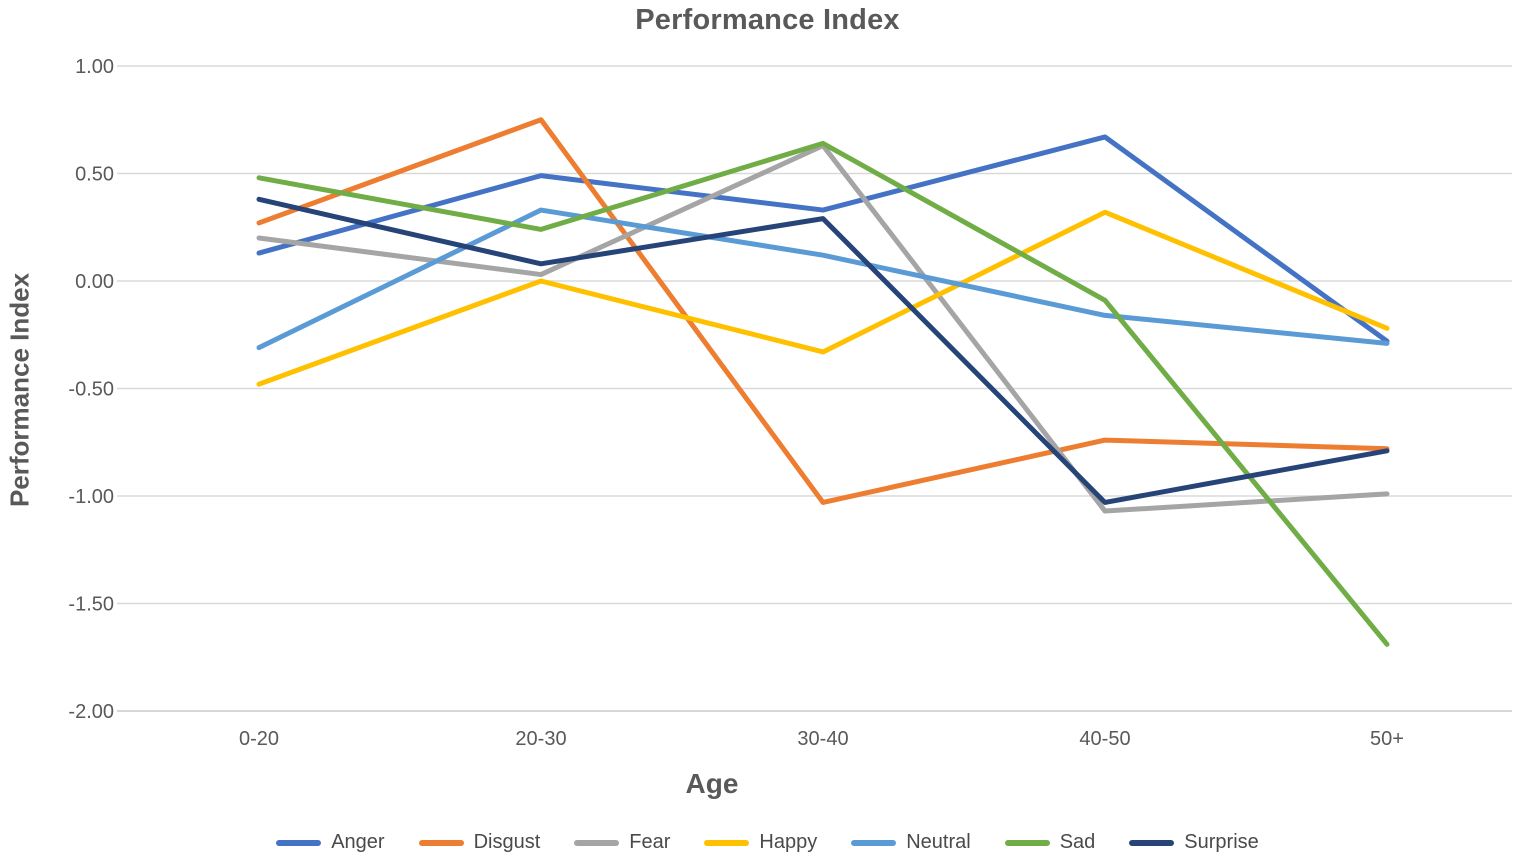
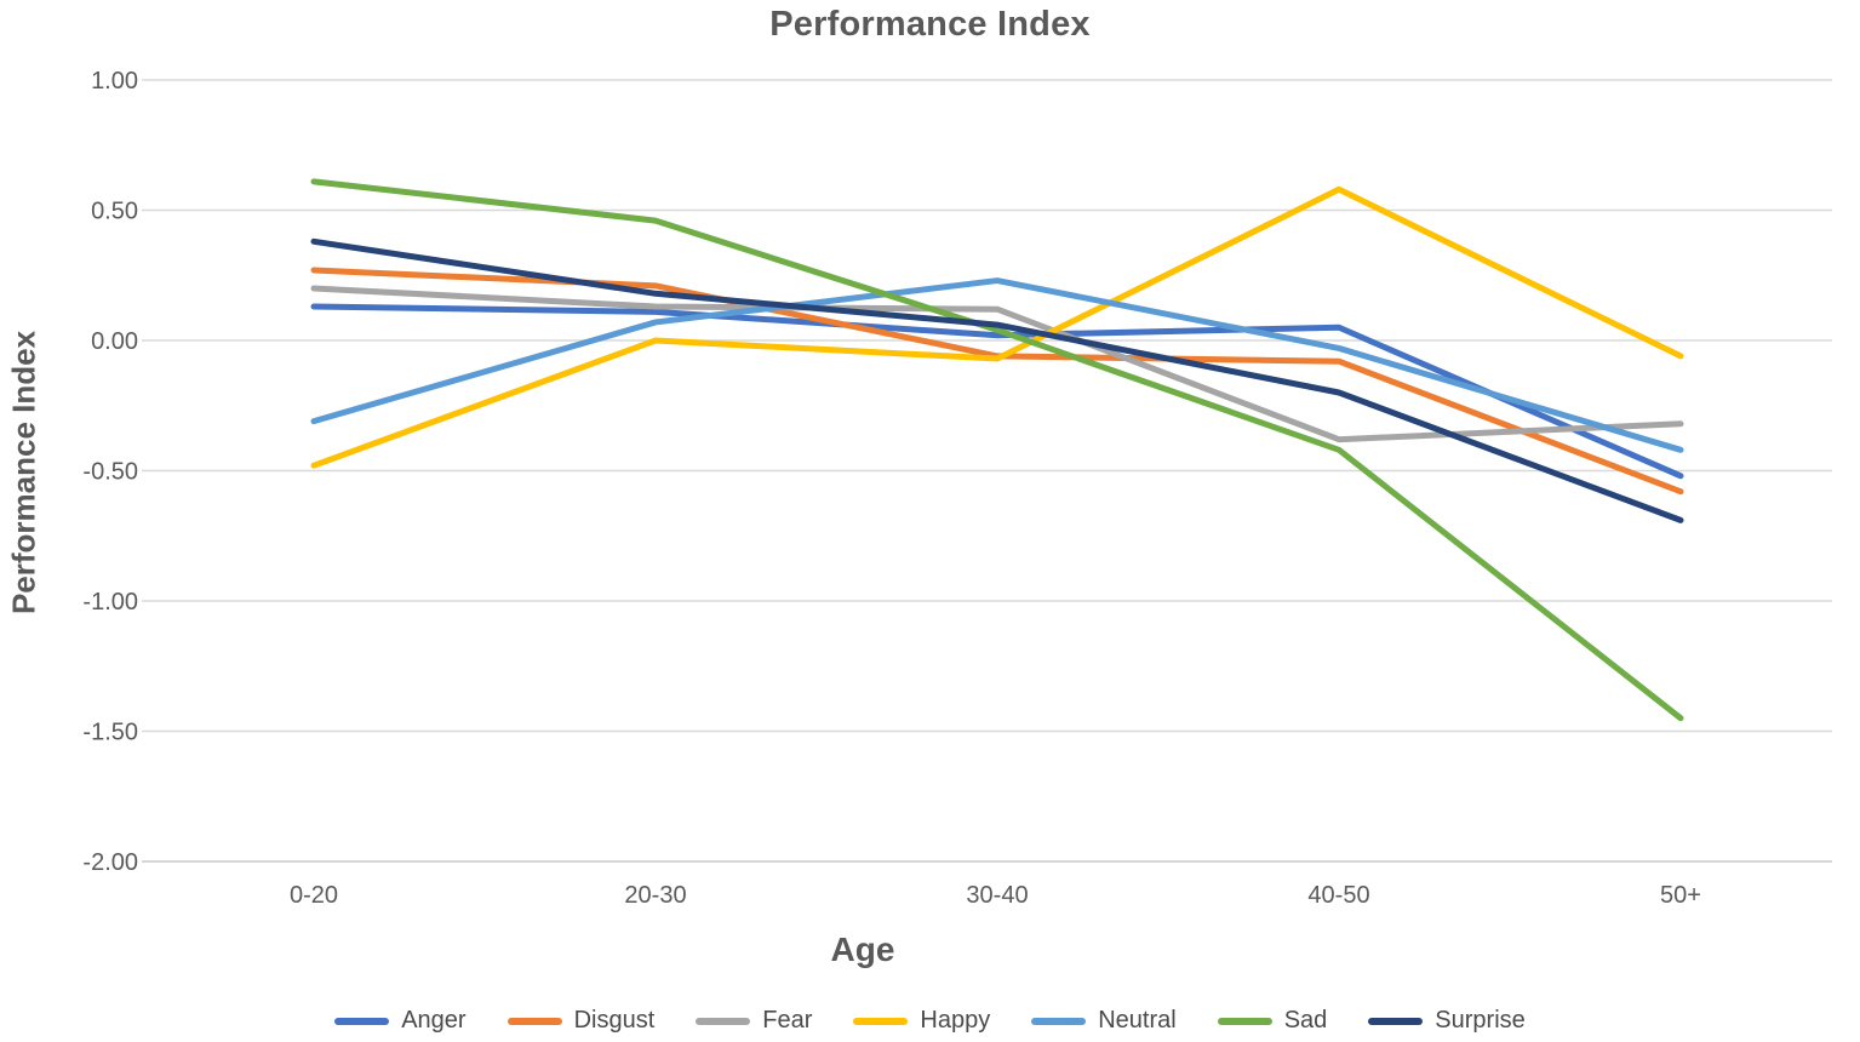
Sad/0-20: 0.48 -> 0.61
Anger/20-30: 0.49 -> 0.11
Disgust/20-30: 0.75 -> 0.21
Fear/20-30: 0.03 -> 0.13
Neutral/20-30: 0.33 -> 0.07
Sad/20-30: 0.24 -> 0.46
Surprise/20-30: 0.08 -> 0.18
Anger/30-40: 0.33 -> 0.02
Disgust/30-40: -1.03 -> -0.06
Fear/30-40: 0.63 -> 0.12
Happy/30-40: -0.33 -> -0.07
Neutral/30-40: 0.12 -> 0.23
Sad/30-40: 0.64 -> 0.04
Surprise/30-40: 0.29 -> 0.06
Anger/40-50: 0.67 -> 0.05
Disgust/40-50: -0.74 -> -0.08
Fear/40-50: -1.07 -> -0.38
Happy/40-50: 0.32 -> 0.58
Neutral/40-50: -0.16 -> -0.03
Sad/40-50: -0.09 -> -0.42
Surprise/40-50: -1.03 -> -0.20
Anger/50+: -0.28 -> -0.52
Disgust/50+: -0.78 -> -0.58
Fear/50+: -0.99 -> -0.32
Happy/50+: -0.22 -> -0.06
Neutral/50+: -0.29 -> -0.42
Sad/50+: -1.69 -> -1.45
Surprise/50+: -0.79 -> -0.69
